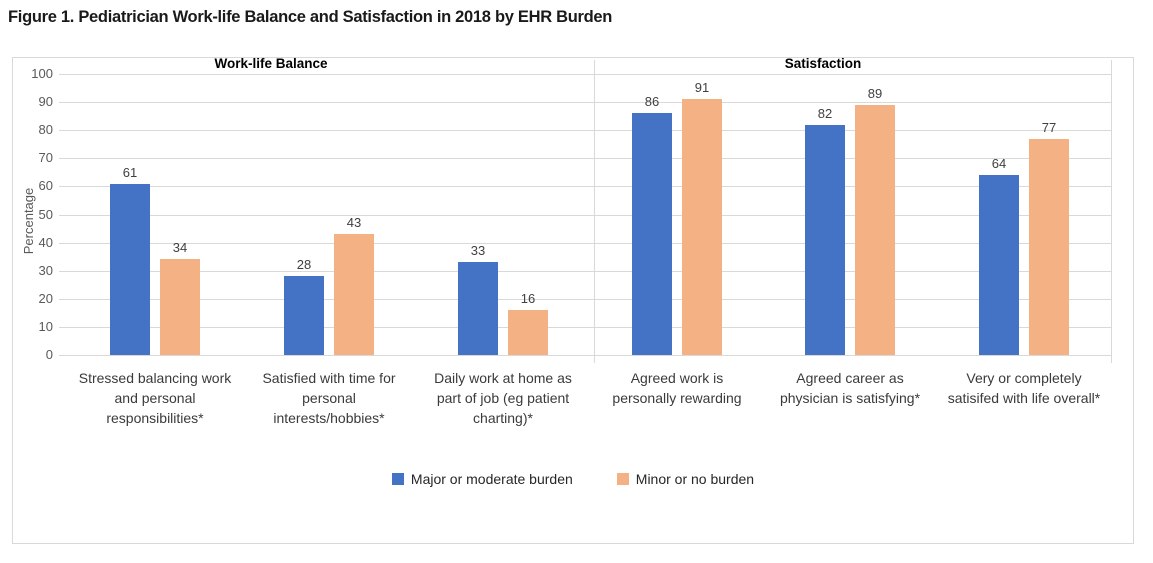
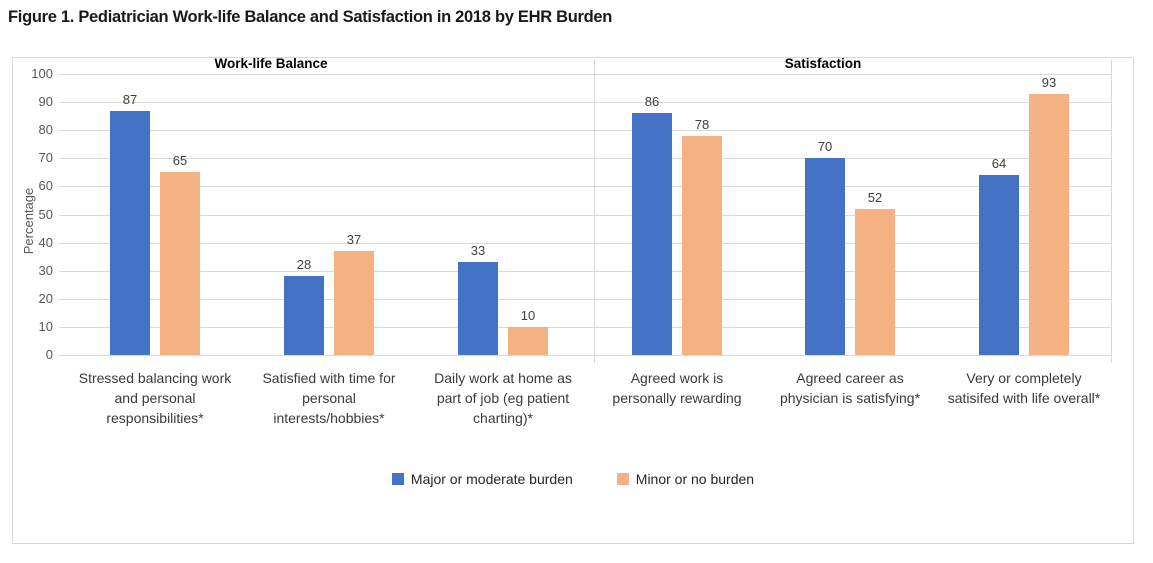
Major or moderate burden/Stressed balancing work and personal responsibilities*: 61 -> 87
Minor or no burden/Stressed balancing work and personal responsibilities*: 34 -> 65
Minor or no burden/Satisfied with time for personal interests/hobbies*: 43 -> 37
Minor or no burden/Daily work at home as part of job (eg patient charting)*: 16 -> 10
Minor or no burden/Agreed work is personally rewarding: 91 -> 78
Major or moderate burden/Agreed career as physician is satisfying*: 82 -> 70
Minor or no burden/Agreed career as physician is satisfying*: 89 -> 52
Minor or no burden/Very or completely satisifed with life overall*: 77 -> 93
